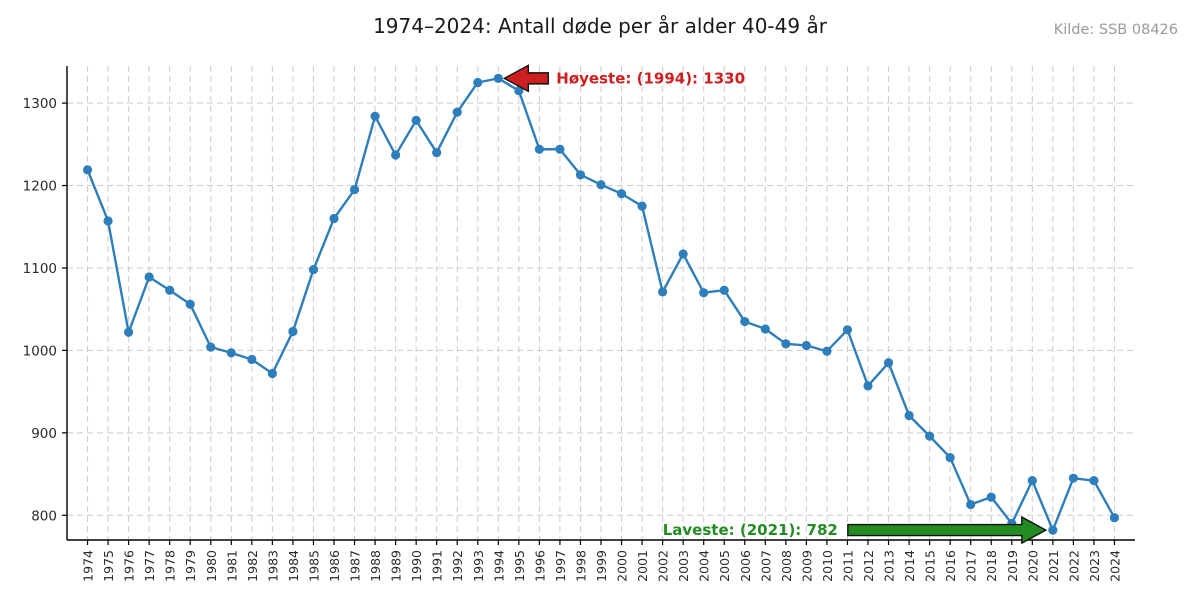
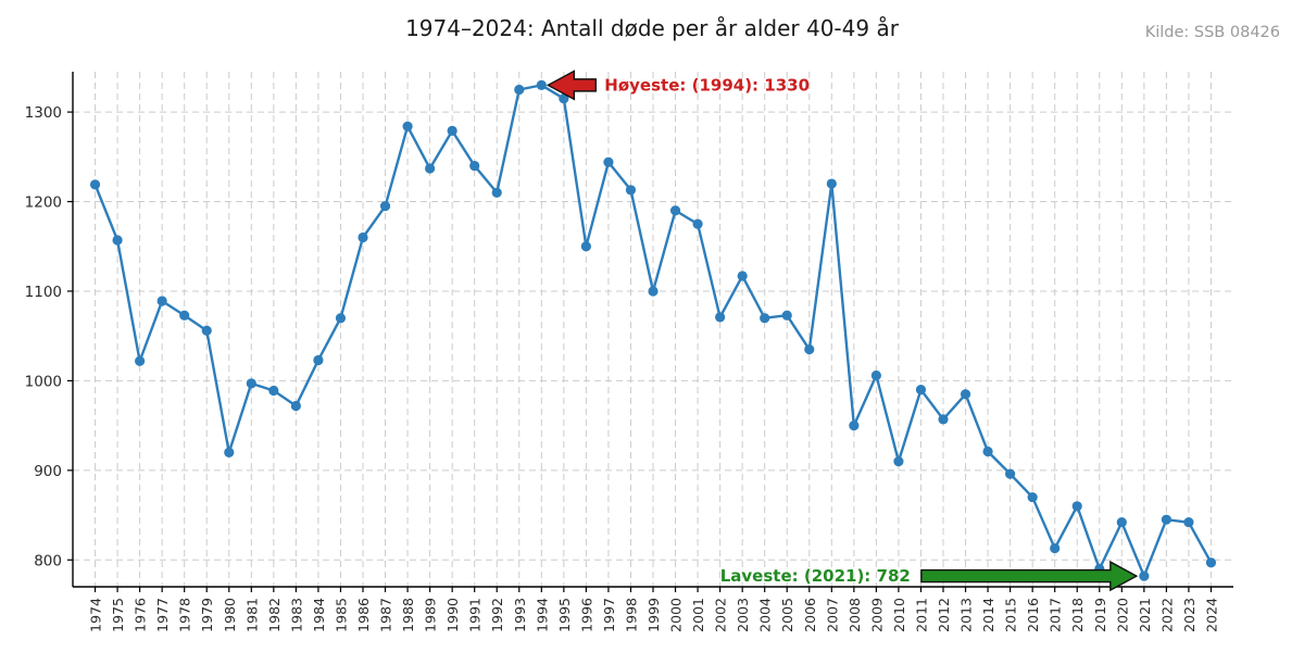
1980: 1000 -> 920
1985: 1100 -> 1070
1992: 1290 -> 1210
1996: 1240 -> 1150
1999: 1200 -> 1100
2007: 1030 -> 1220
2008: 1010 -> 950
2010: 1000 -> 910
2011: 1020 -> 990
2018: 820 -> 860
